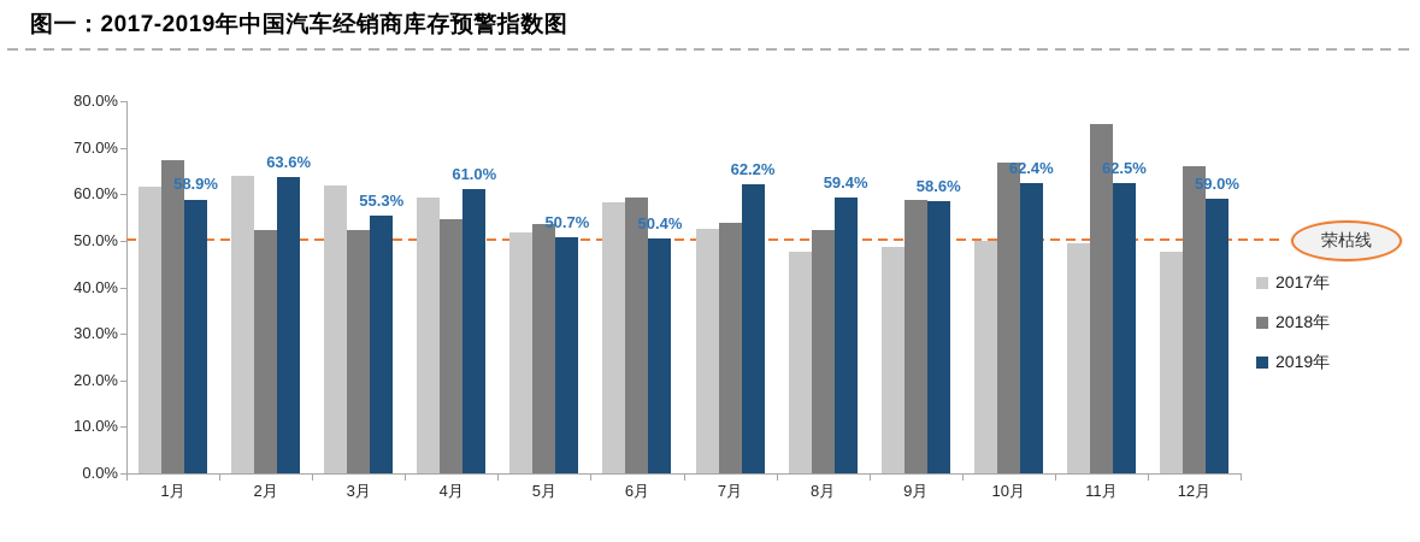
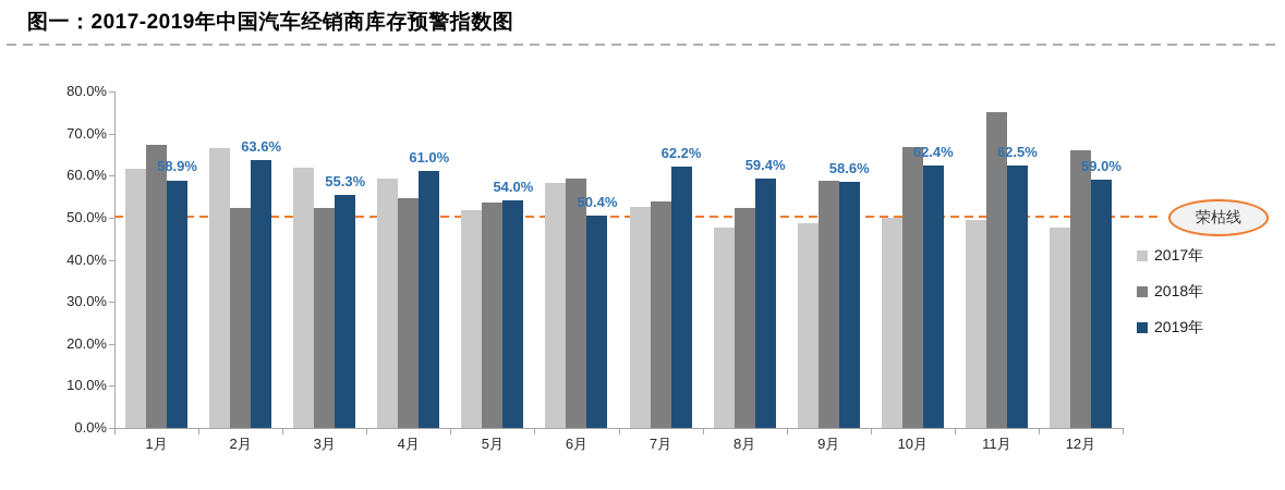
2017年/2月: 64% -> 67%
2019年/5月: 50.7% -> 54.0%
